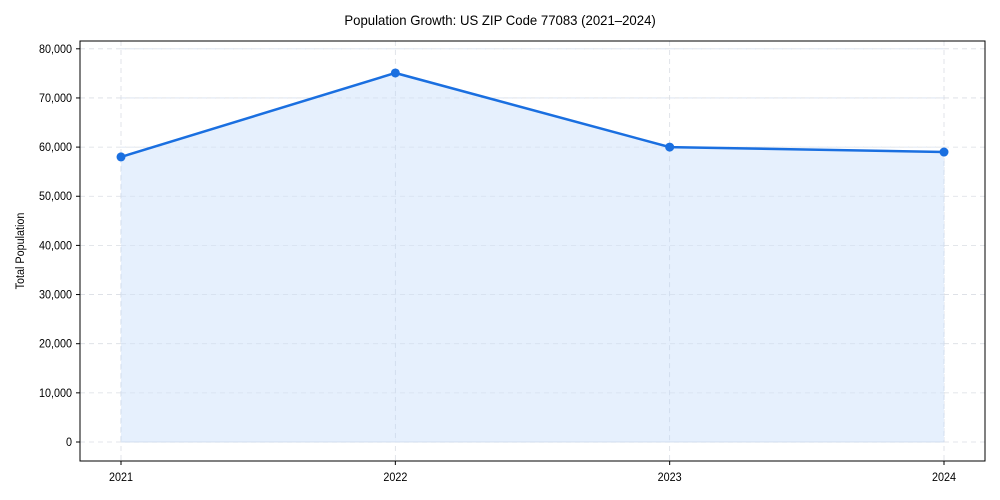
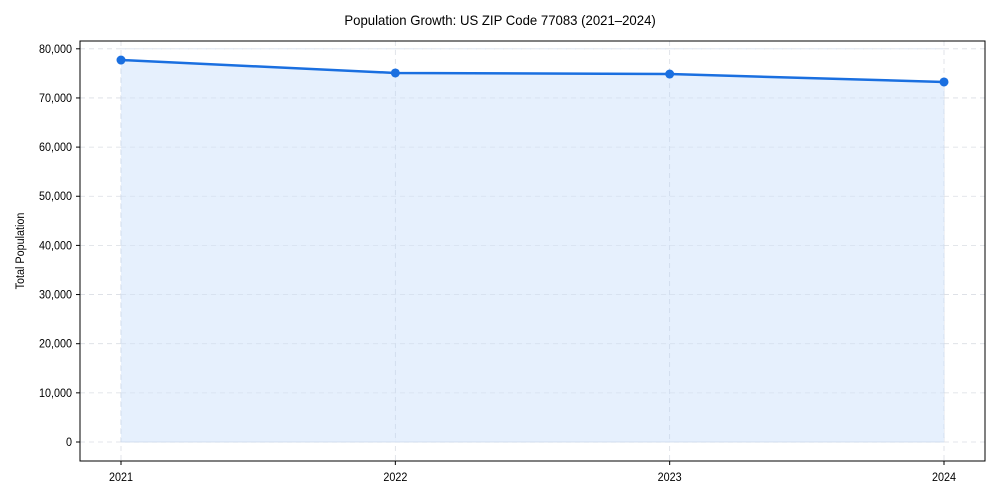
2021: 58000 -> 78000
2023: 60000 -> 75000
2024: 59000 -> 73000
